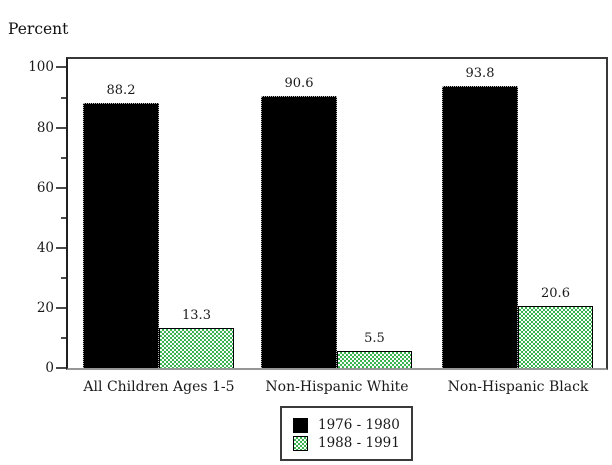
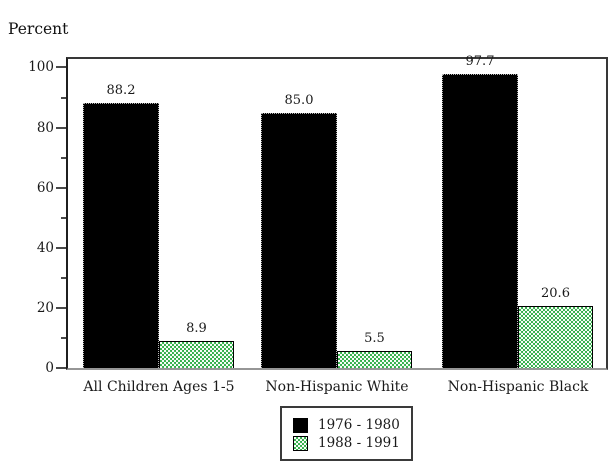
1988 - 1991/All Children Ages 1-5: 13.3 -> 8.9
1976 - 1980/Non-Hispanic White: 90.6 -> 85.0
1976 - 1980/Non-Hispanic Black: 93.8 -> 97.7
